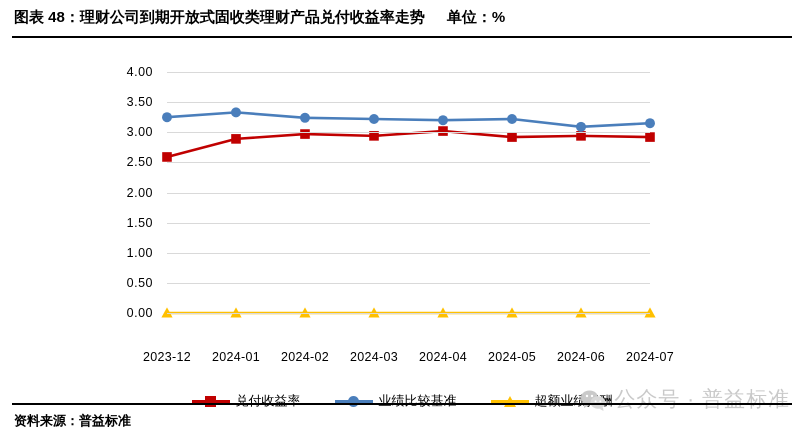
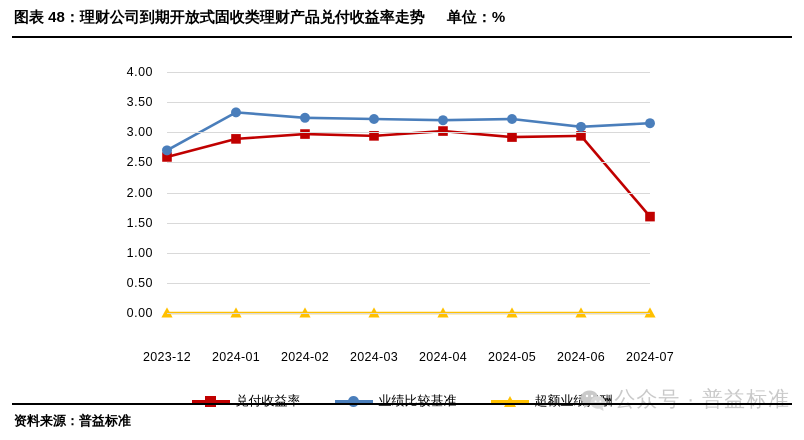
业绩比较基准/2023-12: 3.2 -> 2.7
兑付收益率/2024-07: 2.9 -> 1.6
